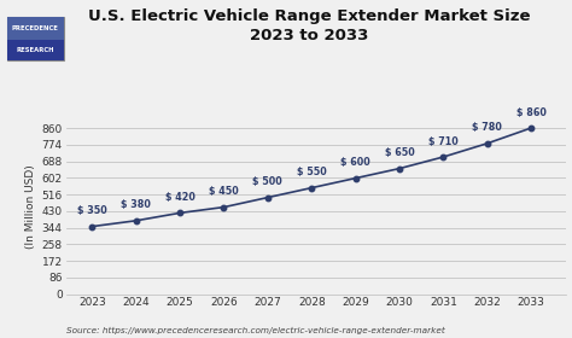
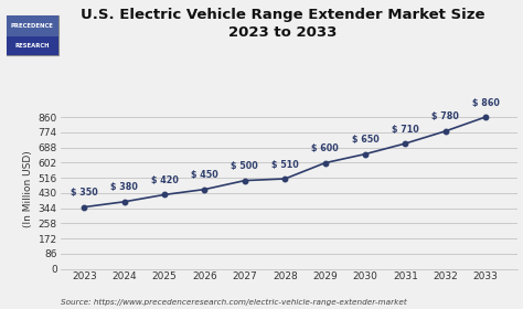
2028: 550 -> 510
